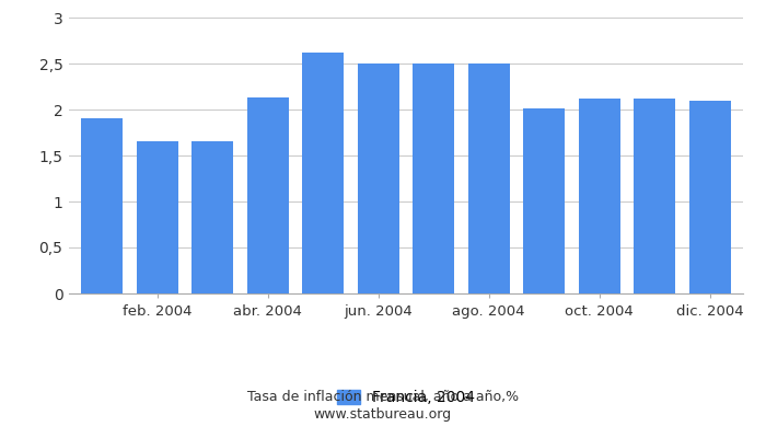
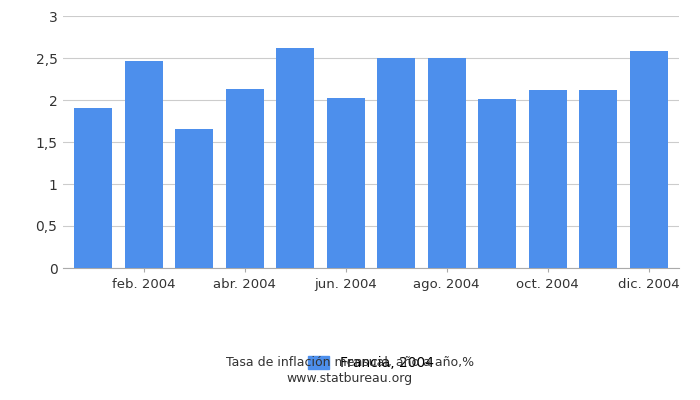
feb. 2004: 1,65 -> 2,46
jun. 2004: 2,50 -> 2,02
dic. 2004: 2,10 -> 2,58
